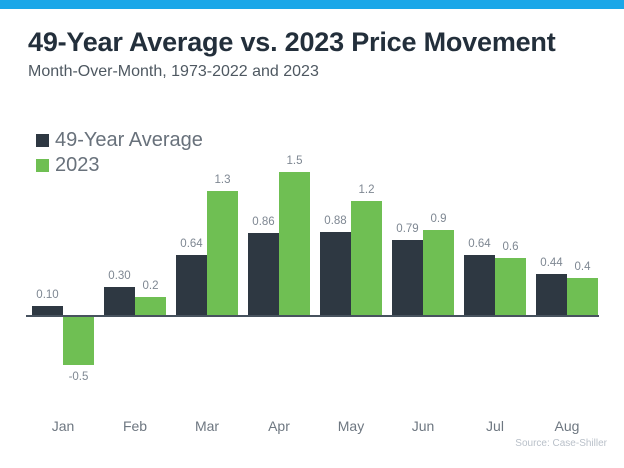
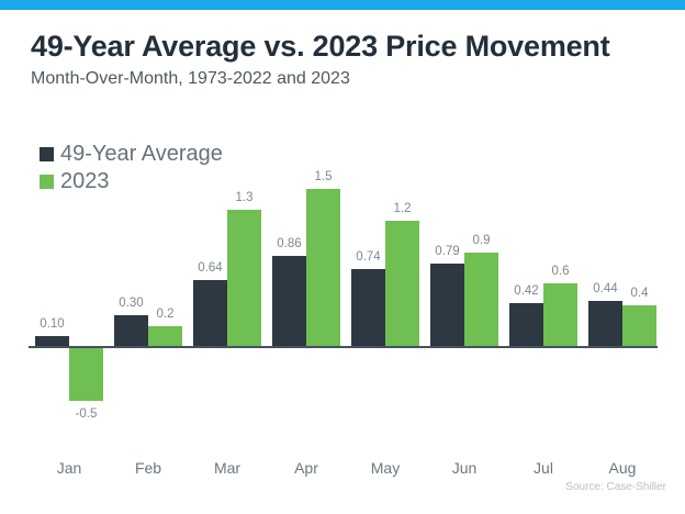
49-Year Average/May: 0.88 -> 0.74
49-Year Average/Jul: 0.64 -> 0.42
